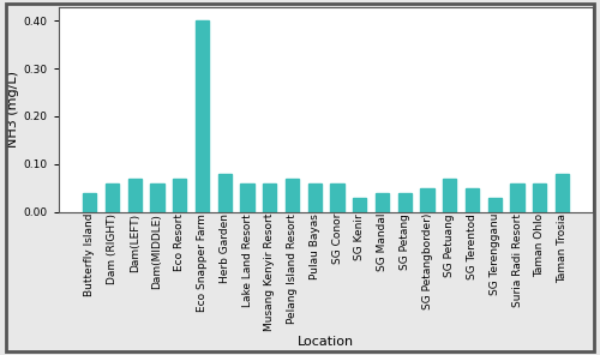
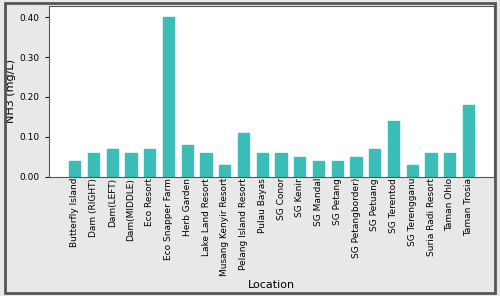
Musang Kenyir Resort: 0.06 -> 0.03
Pelang Island Resort: 0.07 -> 0.11
SG Kenir: 0.03 -> 0.05
SG Terentod: 0.05 -> 0.14
Taman Trosia: 0.08 -> 0.18
